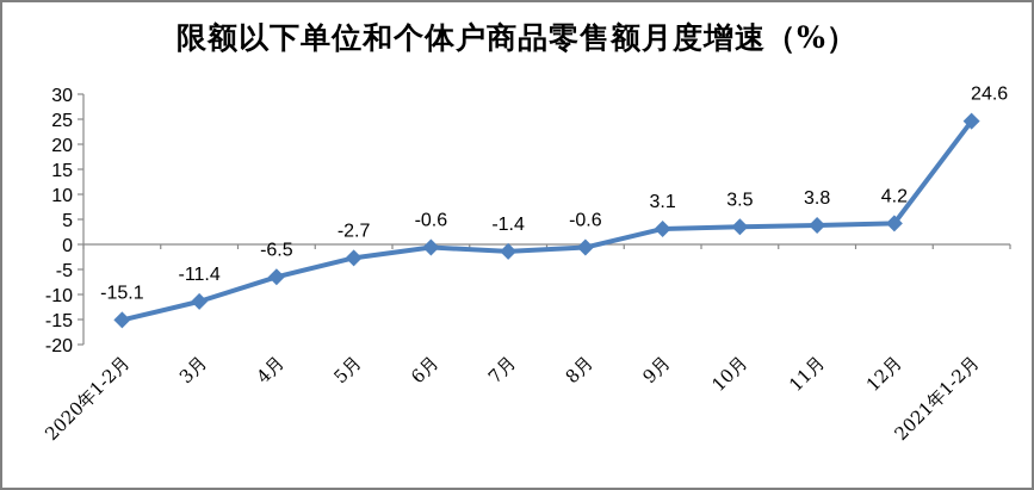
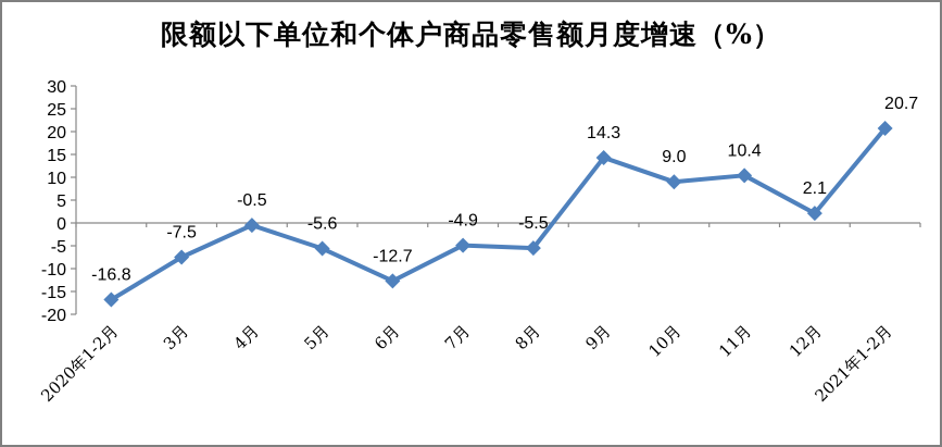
2020年1-2月: -15.1 -> -16.8
3月: -11.4 -> -7.5
4月: -6.5 -> -0.5
5月: -2.7 -> -5.6
6月: -0.6 -> -12.7
7月: -1.4 -> -4.9
8月: -0.6 -> -5.5
9月: 3.1 -> 14.3
10月: 3.5 -> 9.0
11月: 3.8 -> 10.4
12月: 4.2 -> 2.1
2021年1-2月: 24.6 -> 20.7
